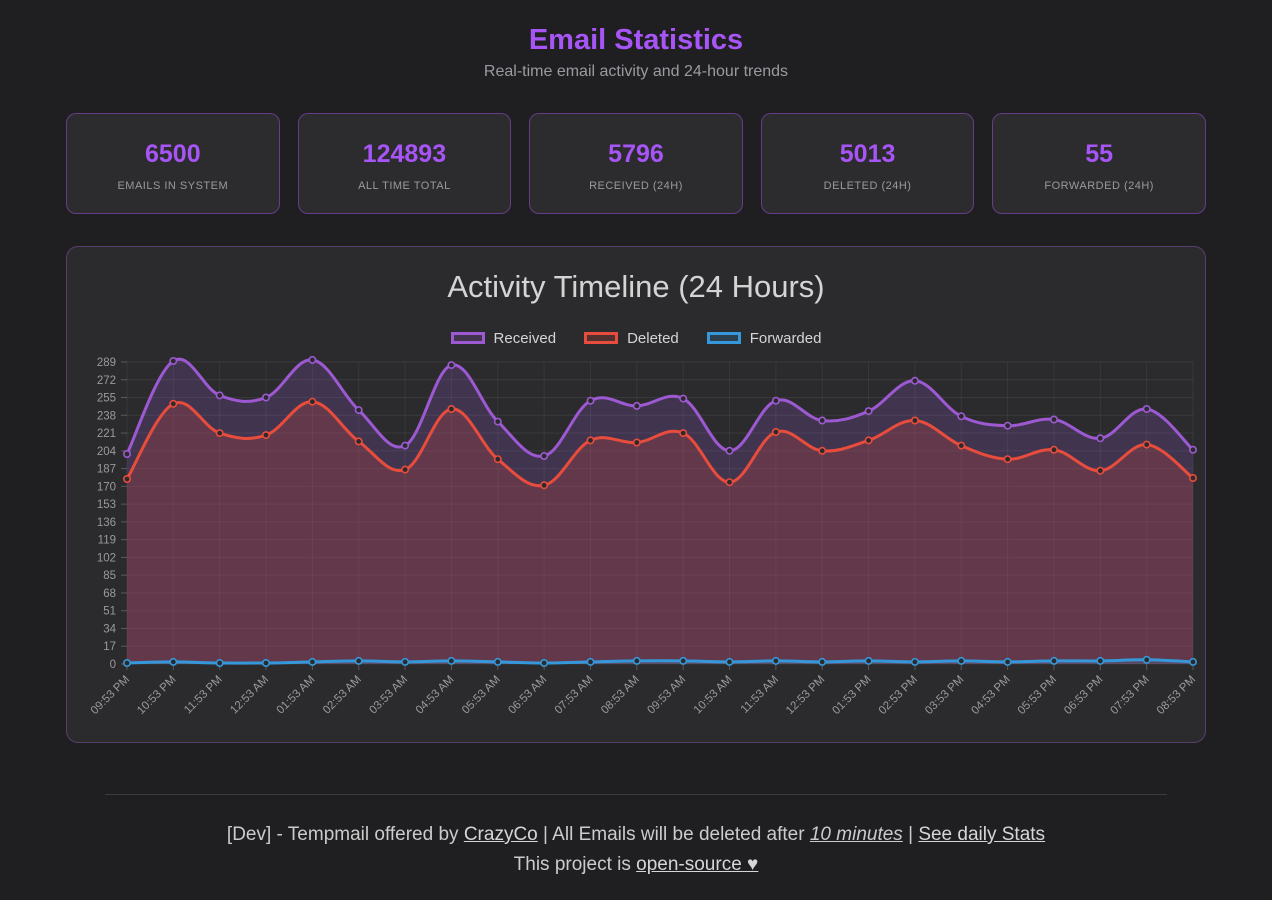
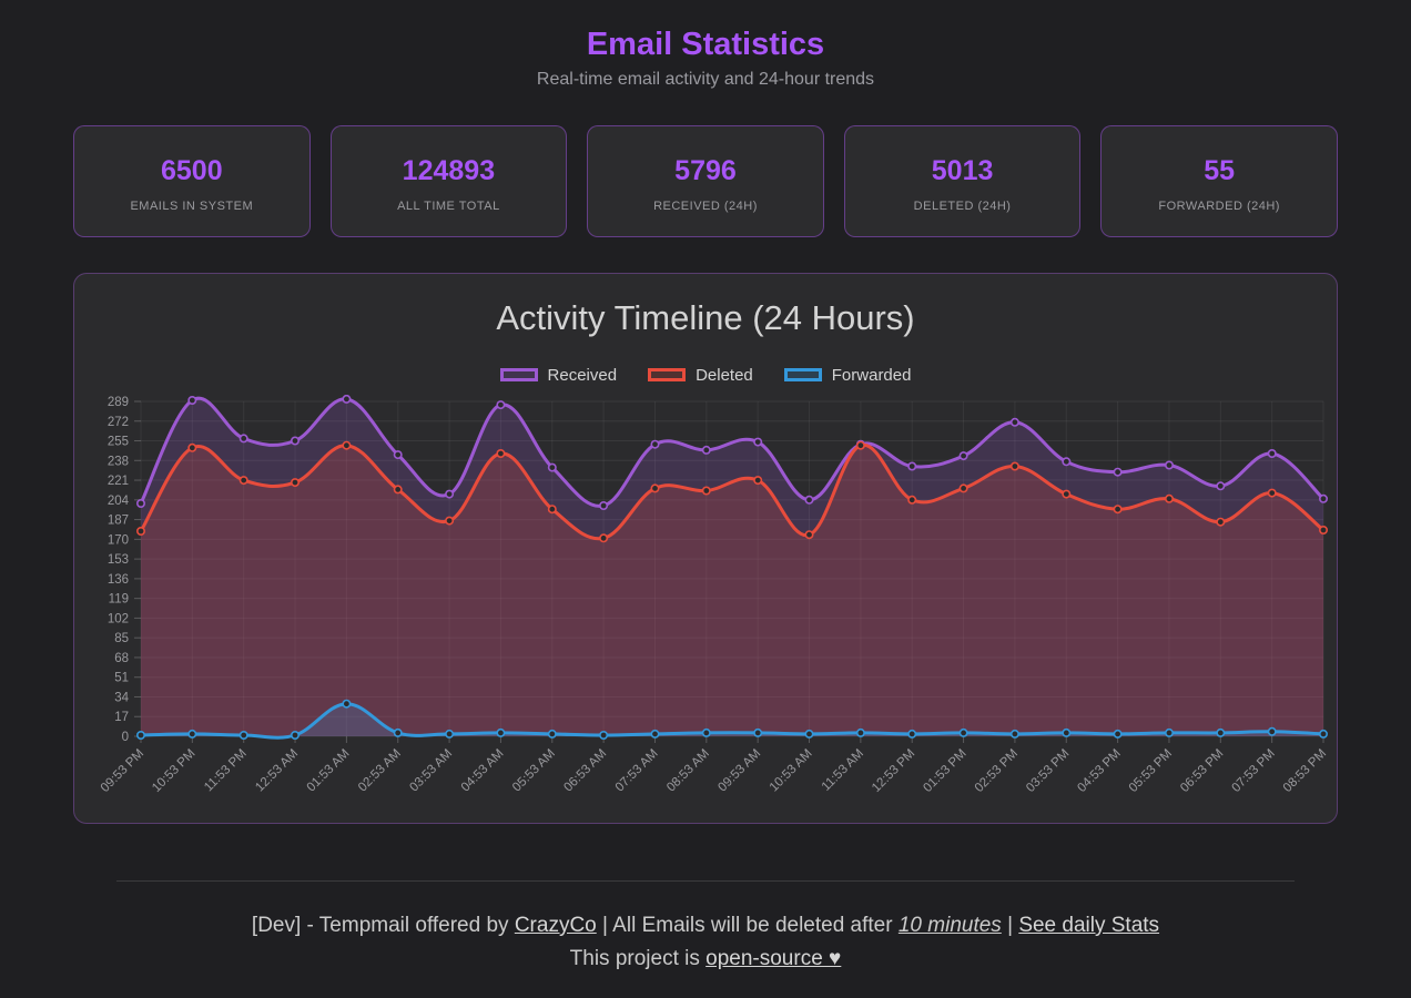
Forwarded/01:53 AM: 2 -> 28
Deleted/11:53 AM: 222 -> 251
